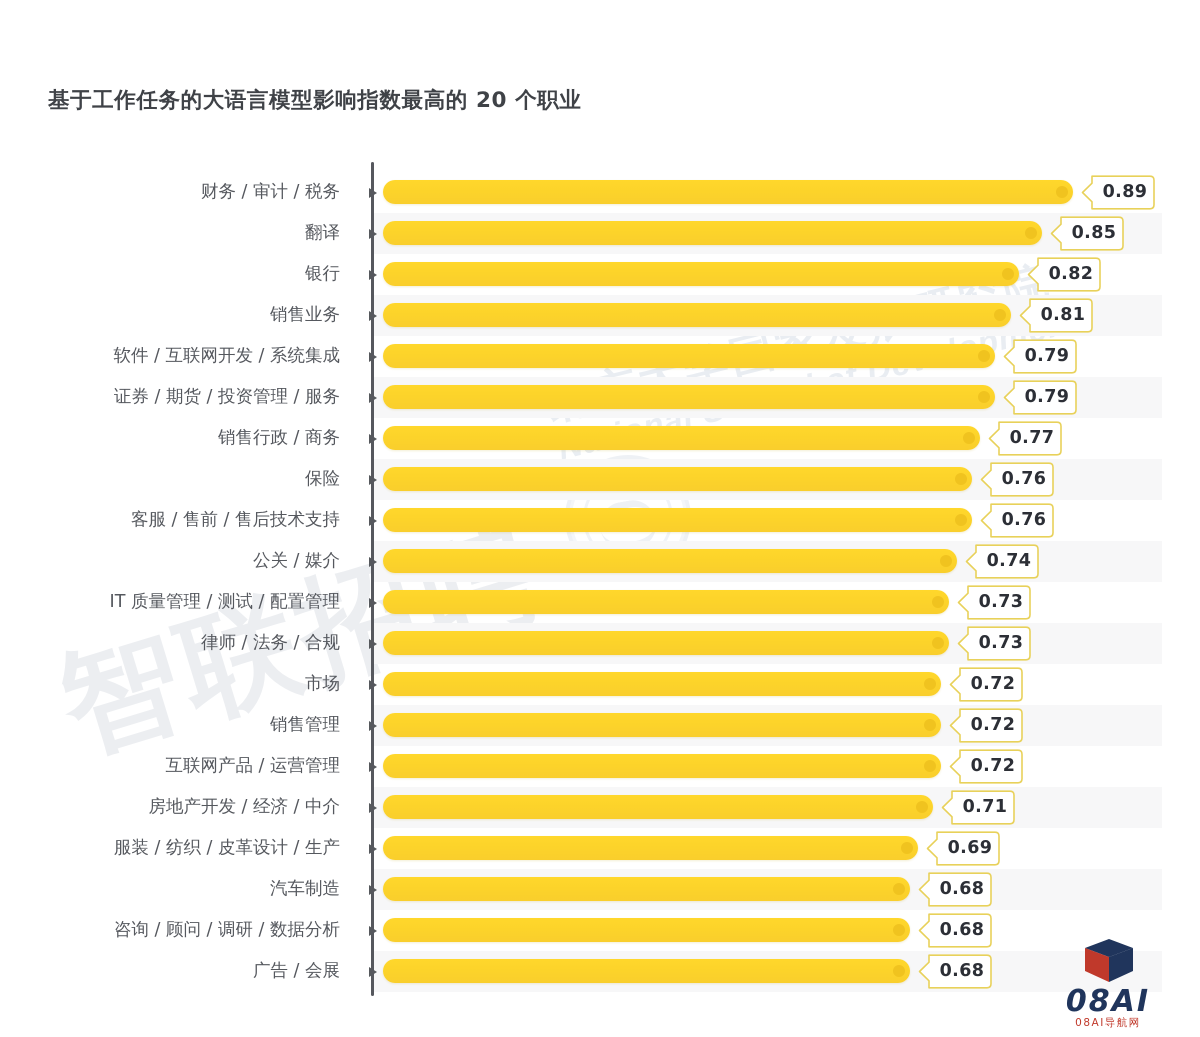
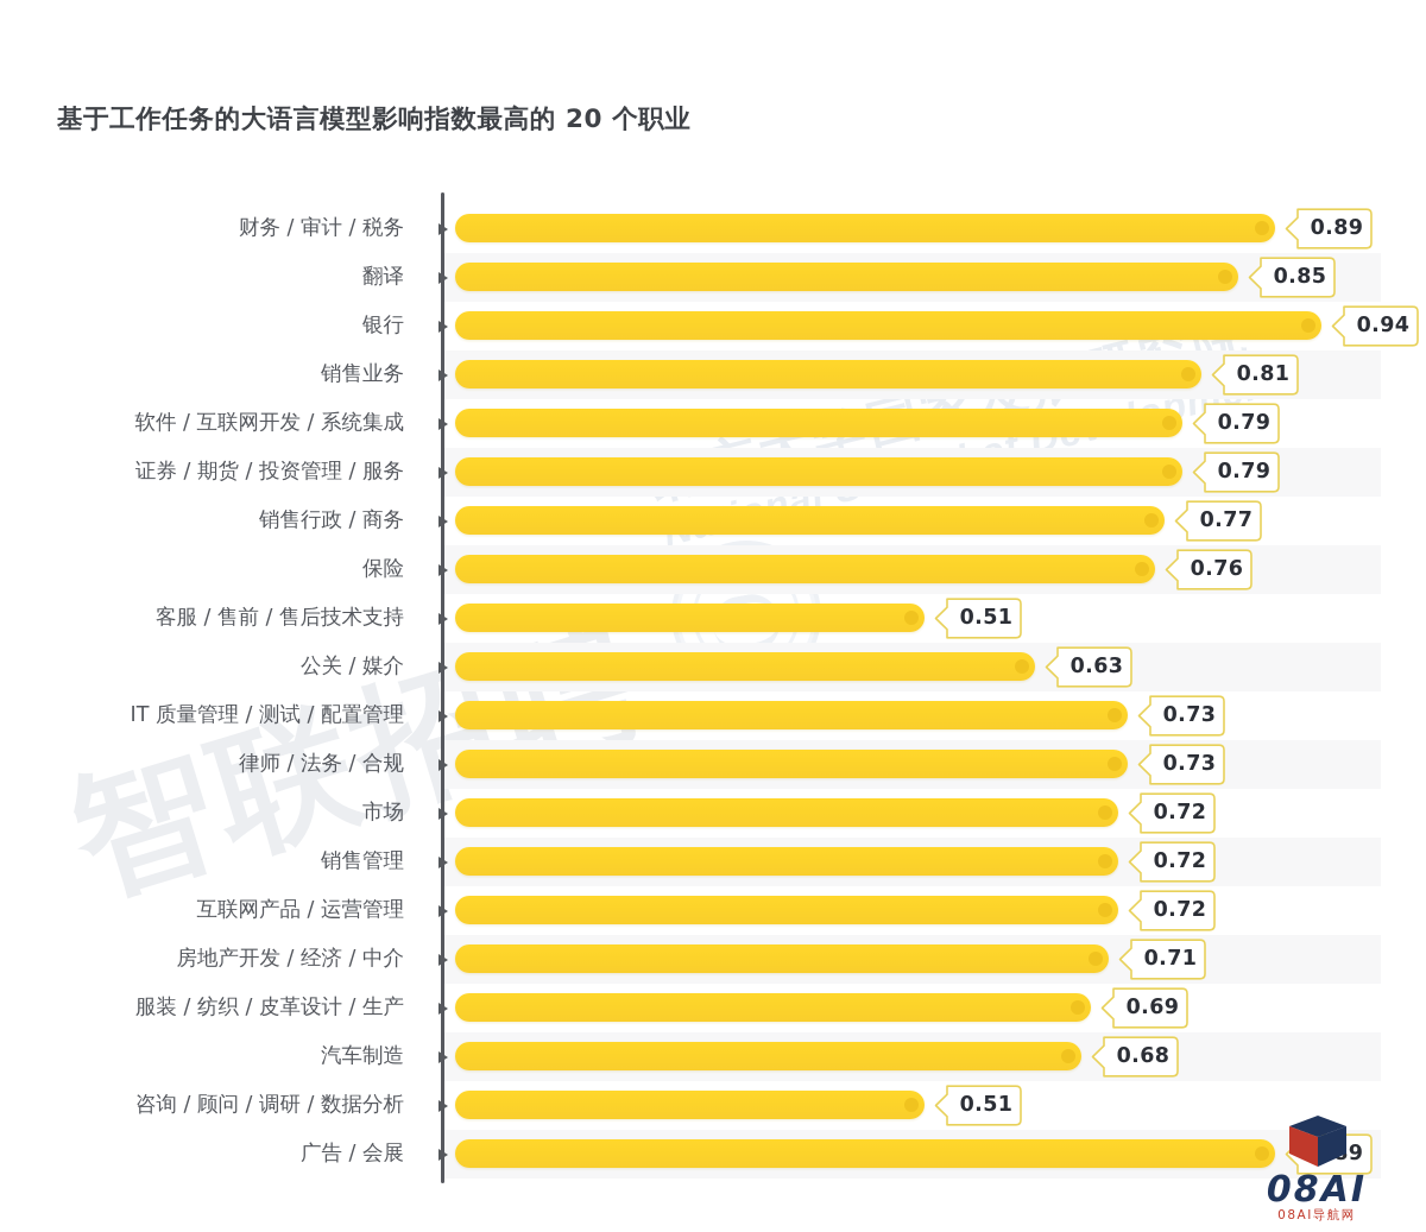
银行: 0.82 -> 0.94
客服 / 售前 / 售后技术支持: 0.76 -> 0.51
公关 / 媒介: 0.74 -> 0.63
咨询 / 顾问 / 调研 / 数据分析: 0.68 -> 0.51
广告 / 会展: 0.68 -> 0.89
